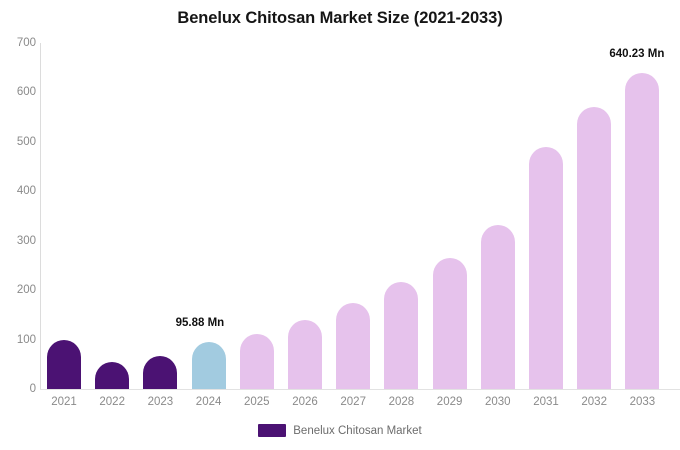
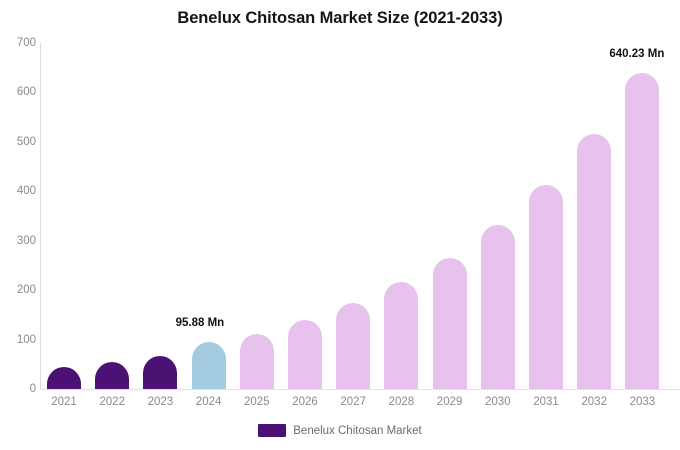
2021: 100 -> 40
2031: 490 -> 410
2032: 570 -> 520
